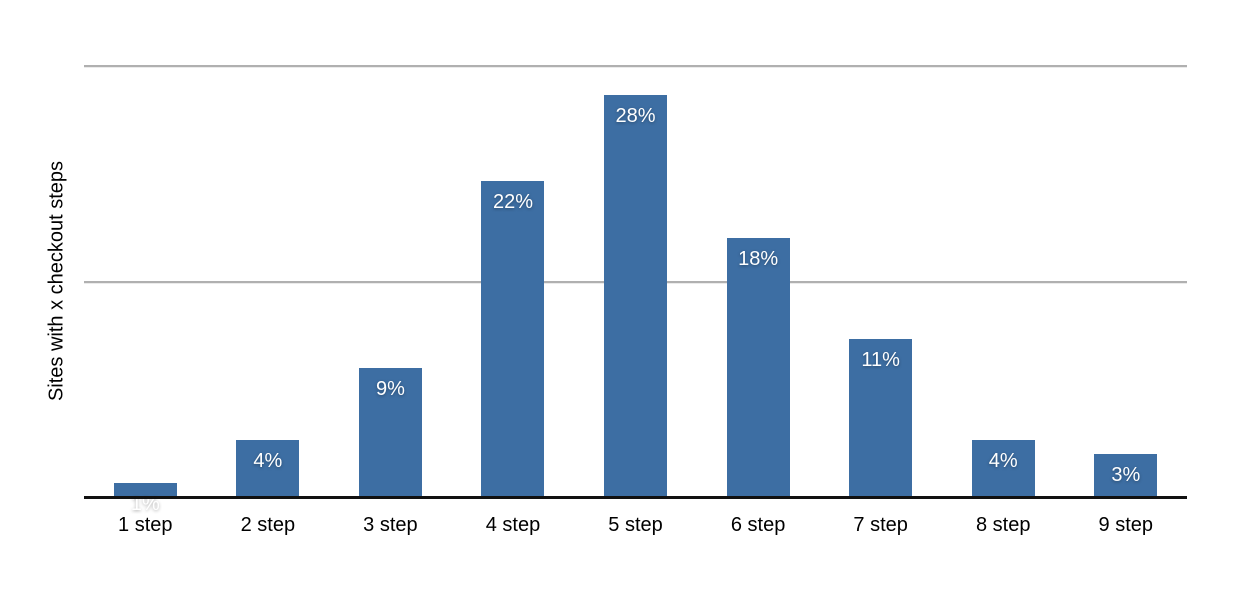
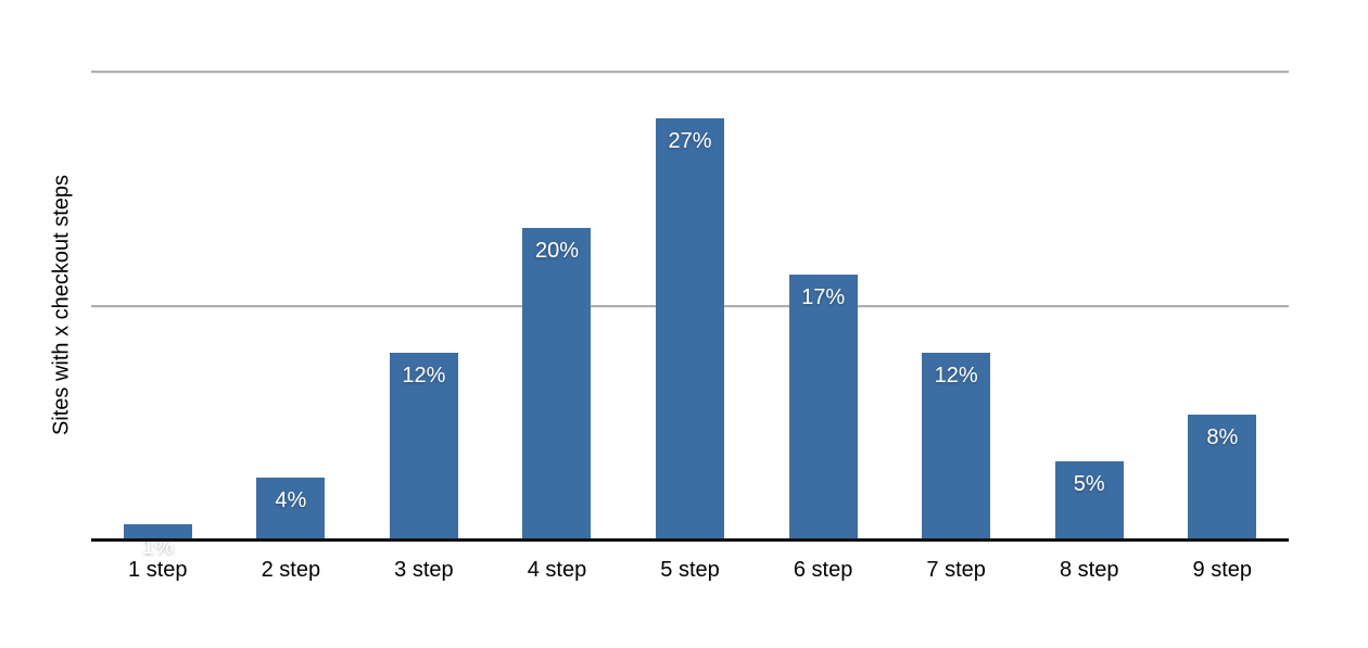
3 step: 9% -> 12%
4 step: 22% -> 20%
5 step: 28% -> 27%
6 step: 18% -> 17%
7 step: 11% -> 12%
8 step: 4% -> 5%
9 step: 3% -> 8%
